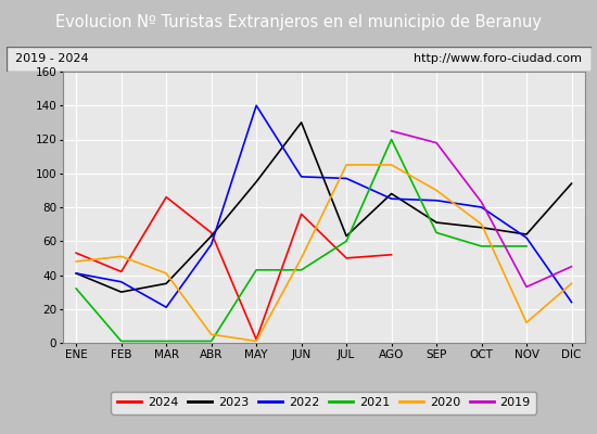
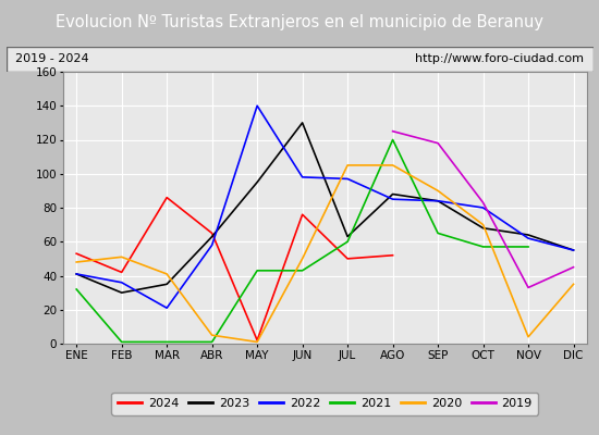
2023/SEP: 71 -> 84
2020/NOV: 12 -> 4
2023/DIC: 94 -> 55
2022/DIC: 24 -> 55
